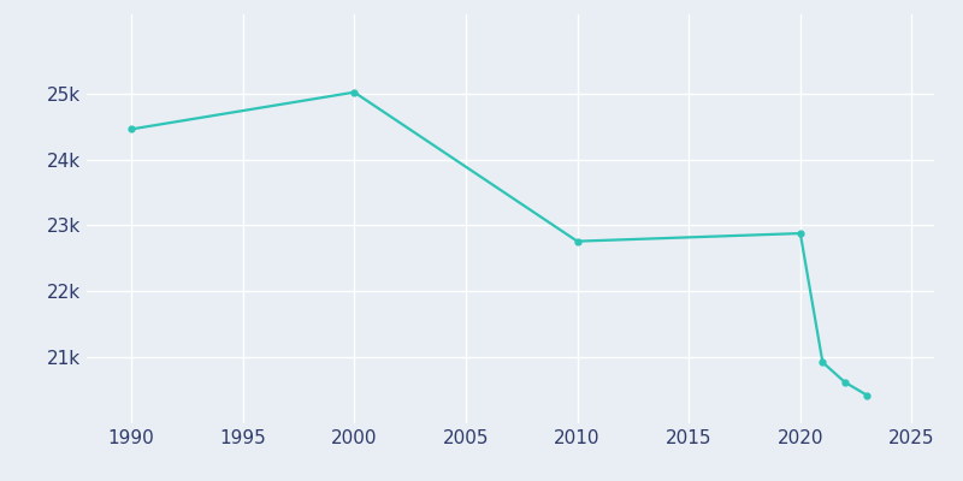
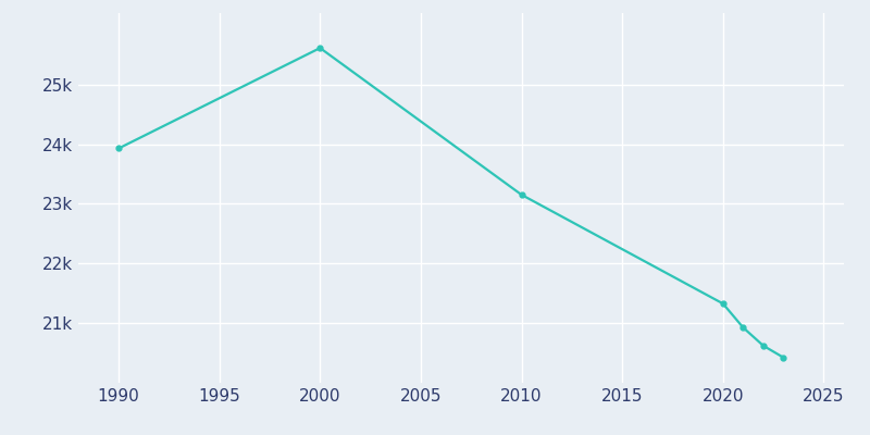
1990: 24.46k -> 23.93k
2000: 25.02k -> 25.61k
2010: 22.76k -> 23.15k
2020: 22.88k -> 21.33k
